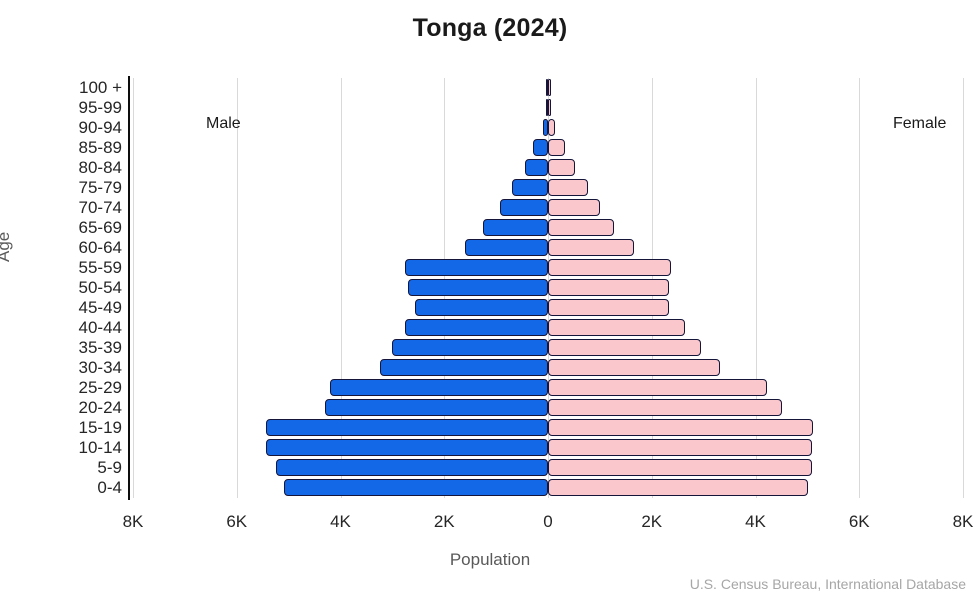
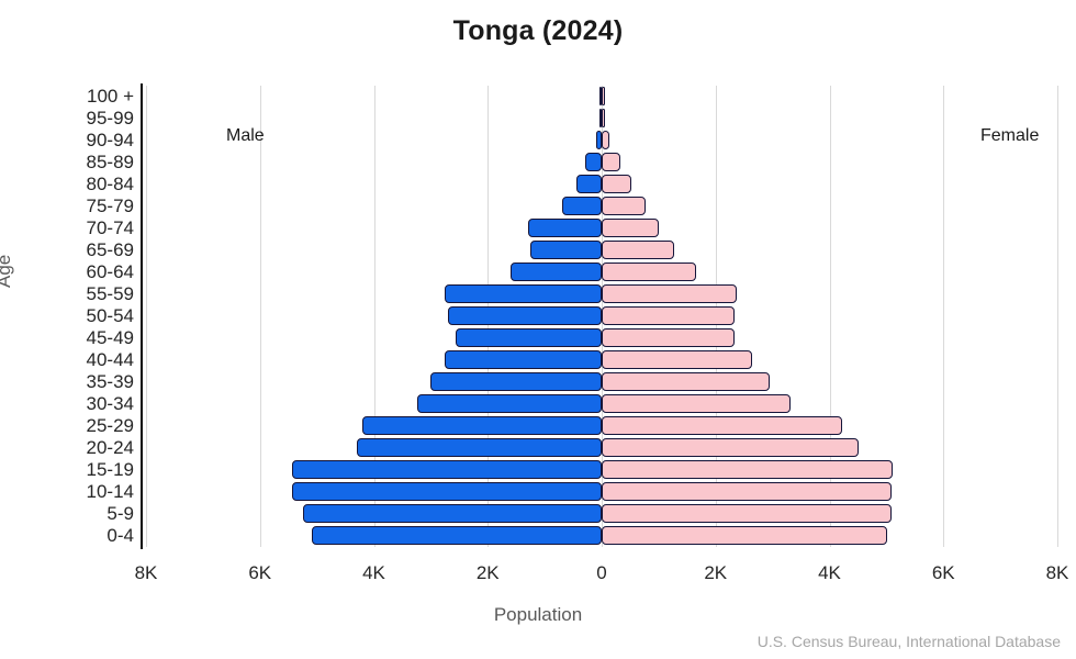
Male/70-74: 0.9K -> 1.3K
